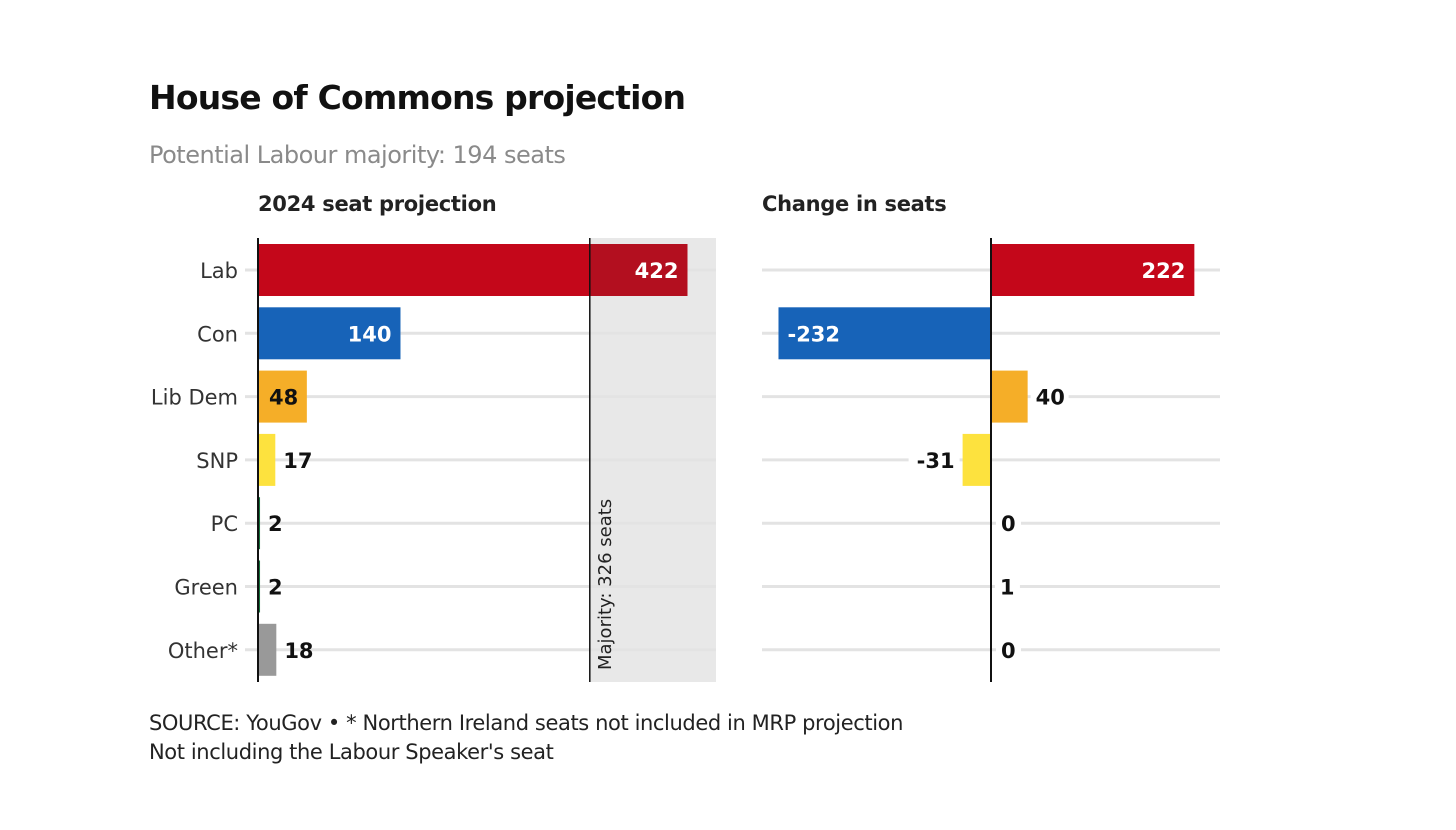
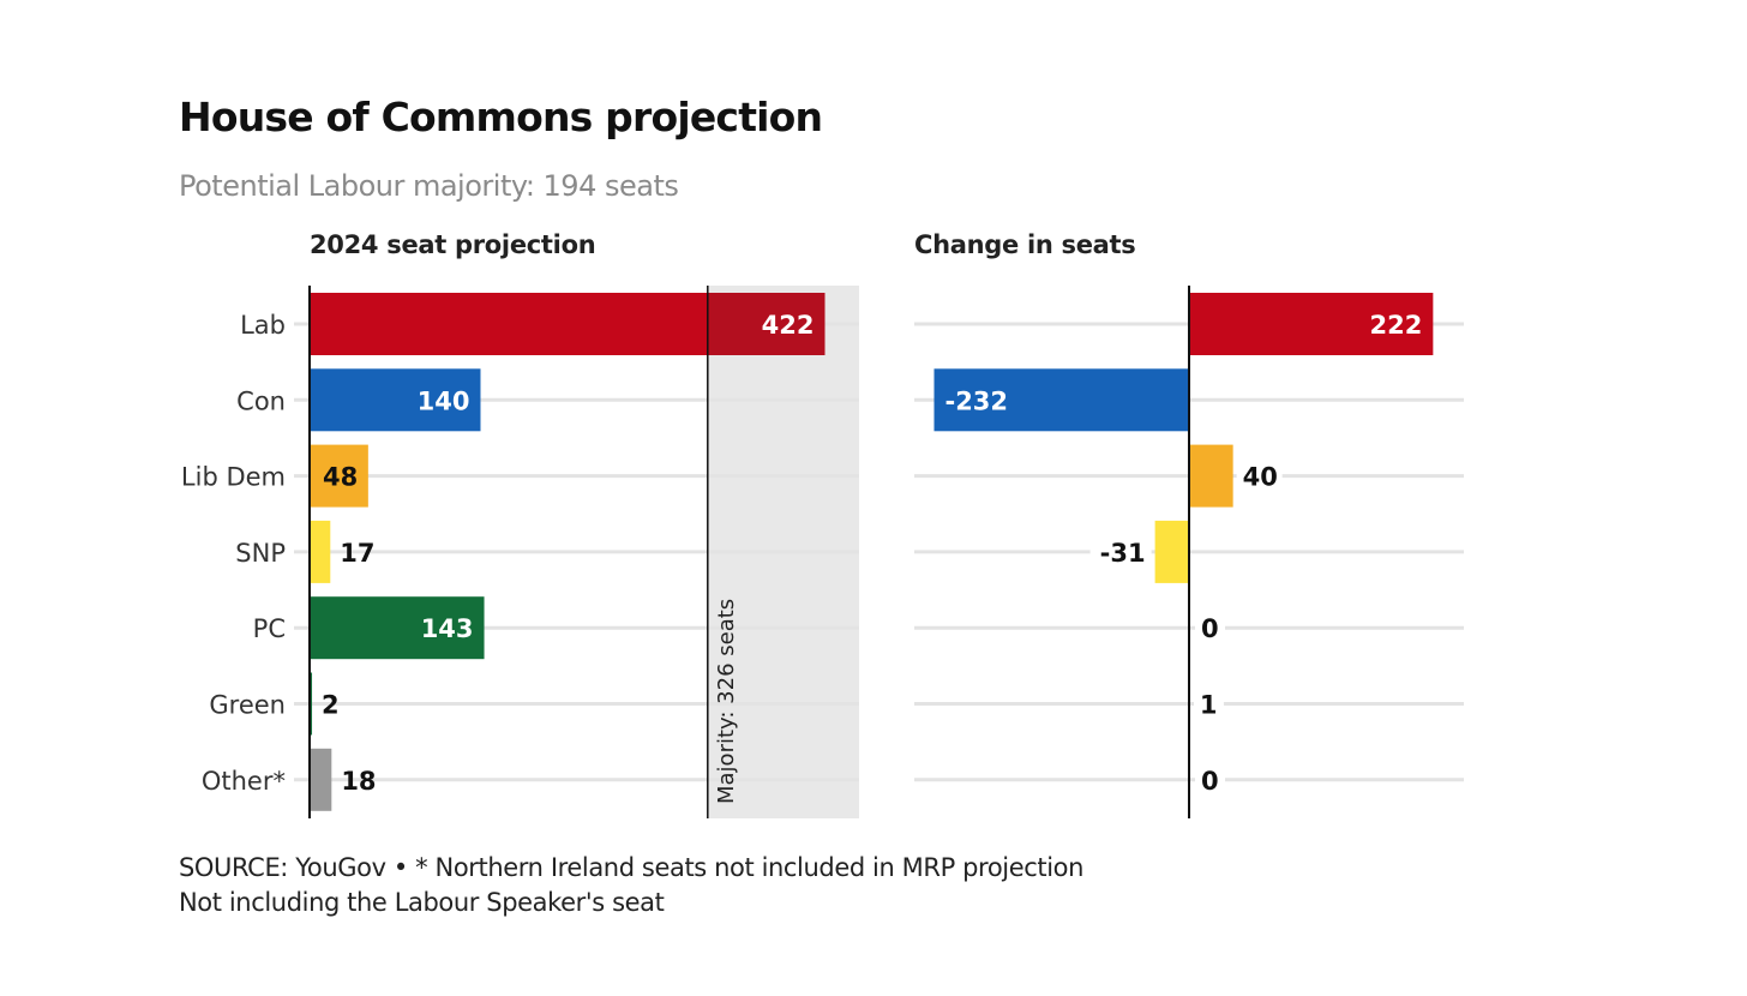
2024 seat projection/PC: 2 -> 143
